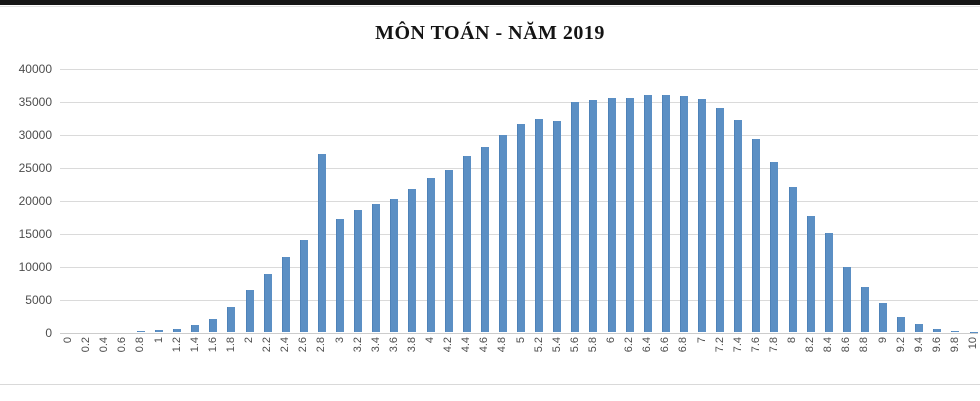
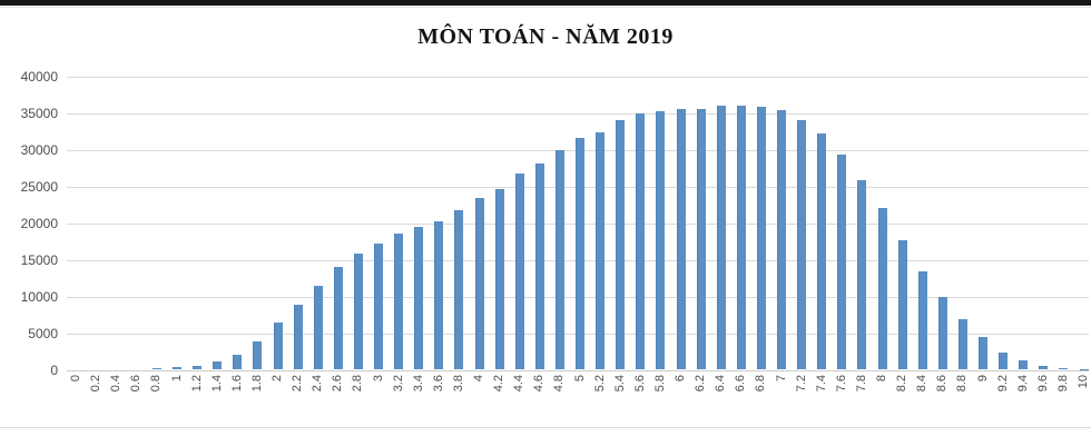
2.8: 27000 -> 16000
5.4: 32000 -> 34000
8.4: 15000 -> 13000
